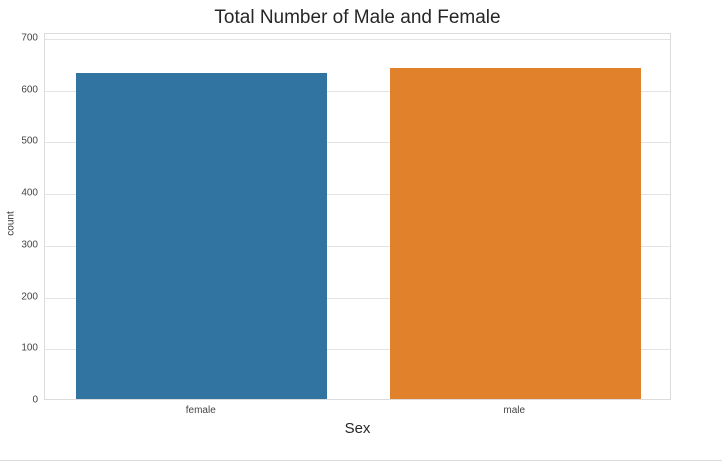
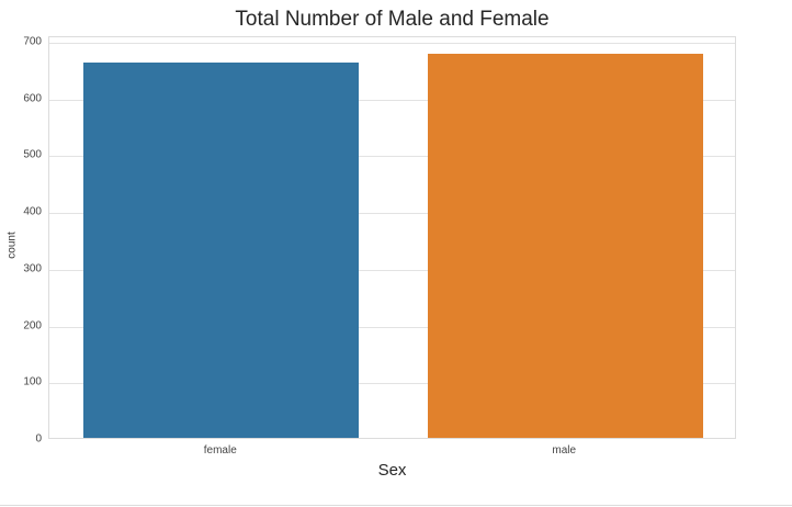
female: 630 -> 660
male: 640 -> 680
